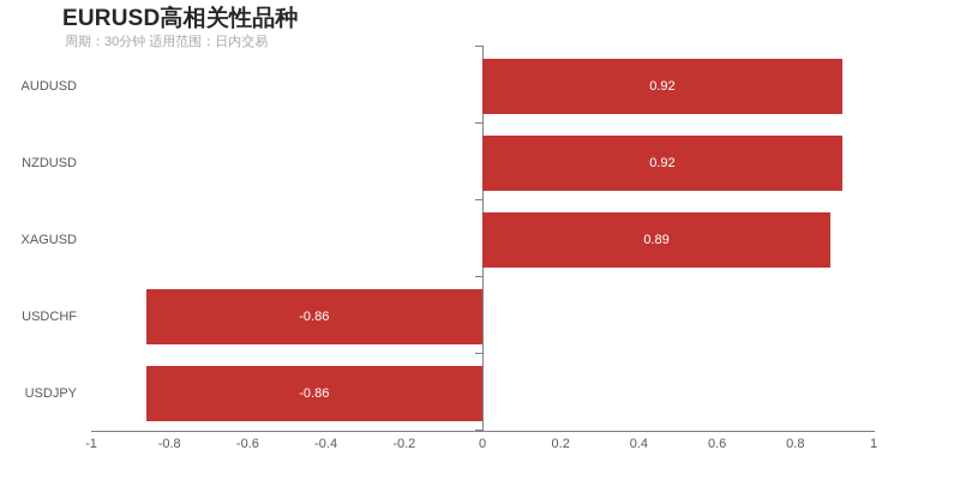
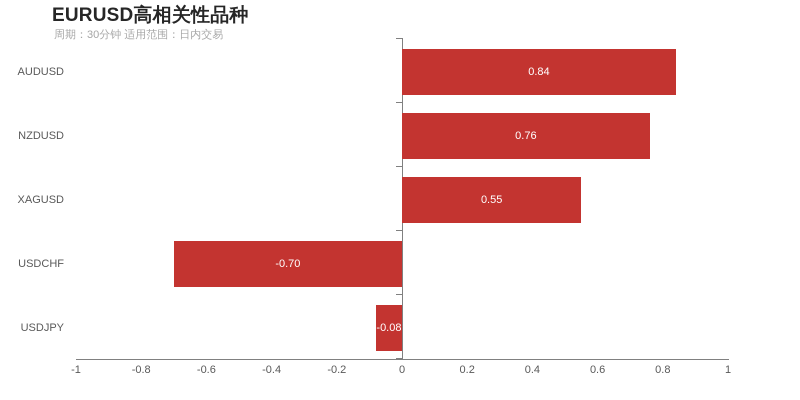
AUDUSD: 0.92 -> 0.84
NZDUSD: 0.92 -> 0.76
XAGUSD: 0.89 -> 0.55
USDCHF: -0.86 -> -0.70
USDJPY: -0.86 -> -0.08
